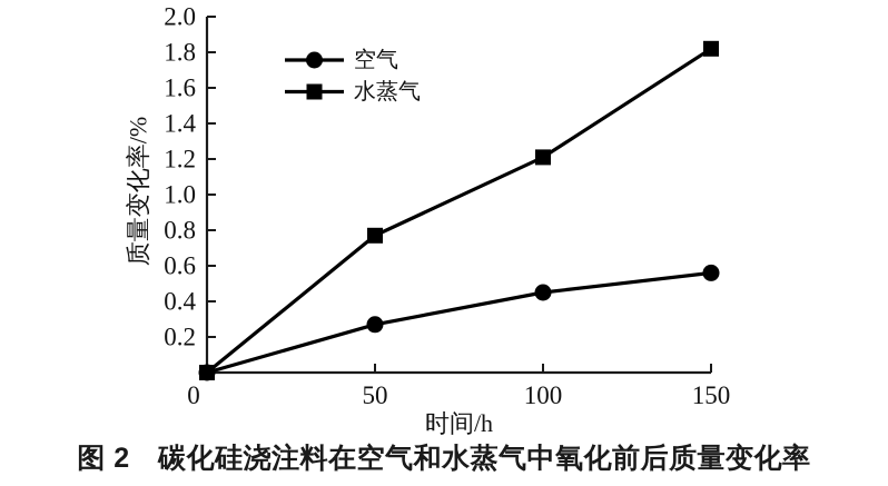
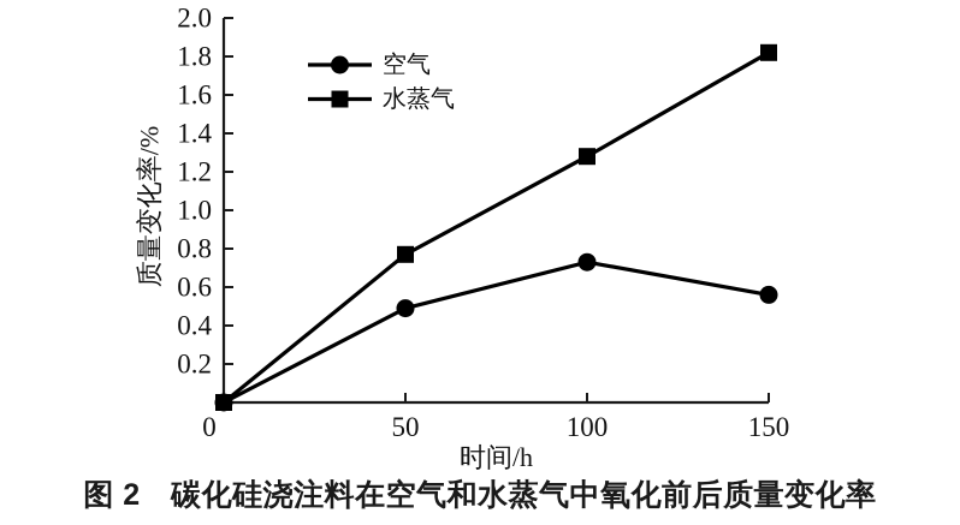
空气/50: 0.27 -> 0.49
空气/100: 0.45 -> 0.73
水蒸气/100: 1.21 -> 1.28
